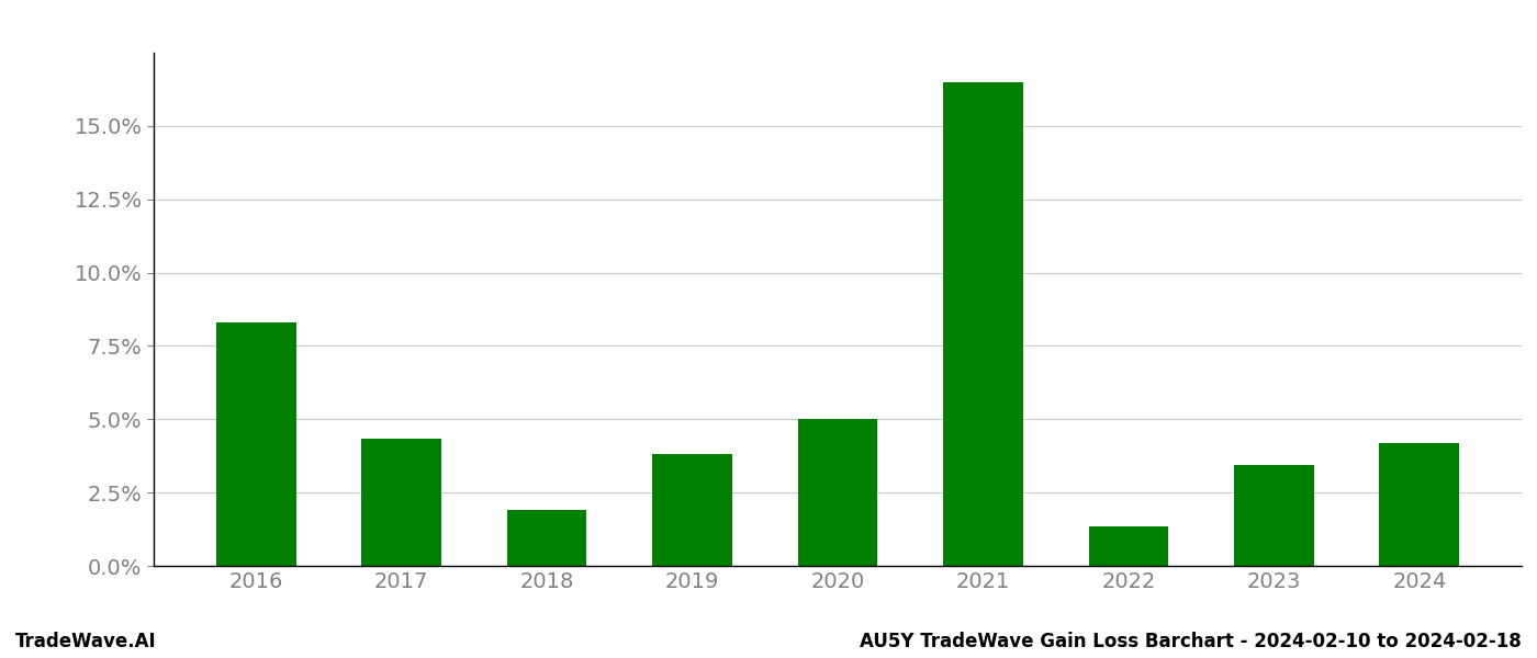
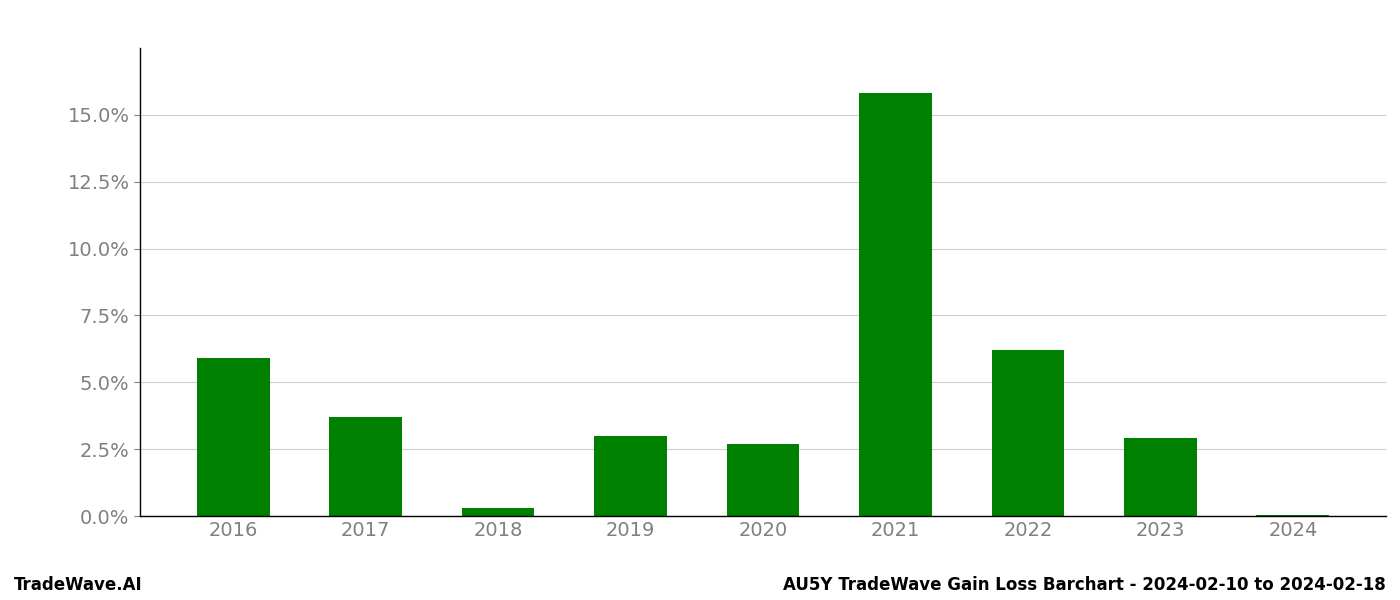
2016: 8.30% -> 5.90%
2017: 4.35% -> 3.70%
2018: 1.90% -> 0.30%
2019: 3.80% -> 3.00%
2020: 5.00% -> 2.70%
2021: 16.50% -> 15.80%
2022: 1.35% -> 6.20%
2023: 3.45% -> 2.90%
2024: 4.20% -> 0.02%
